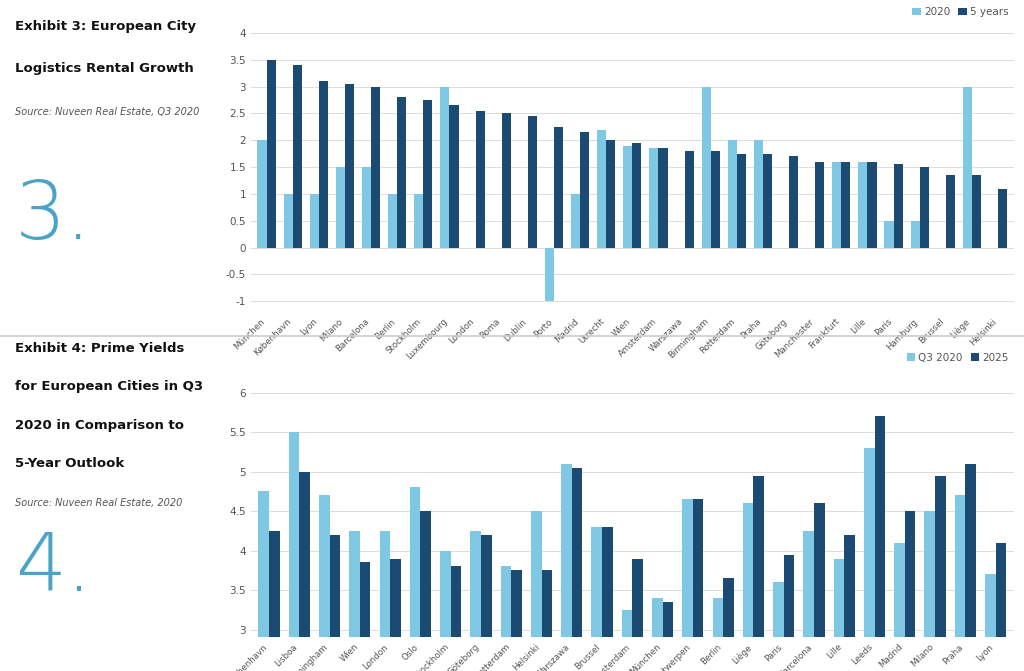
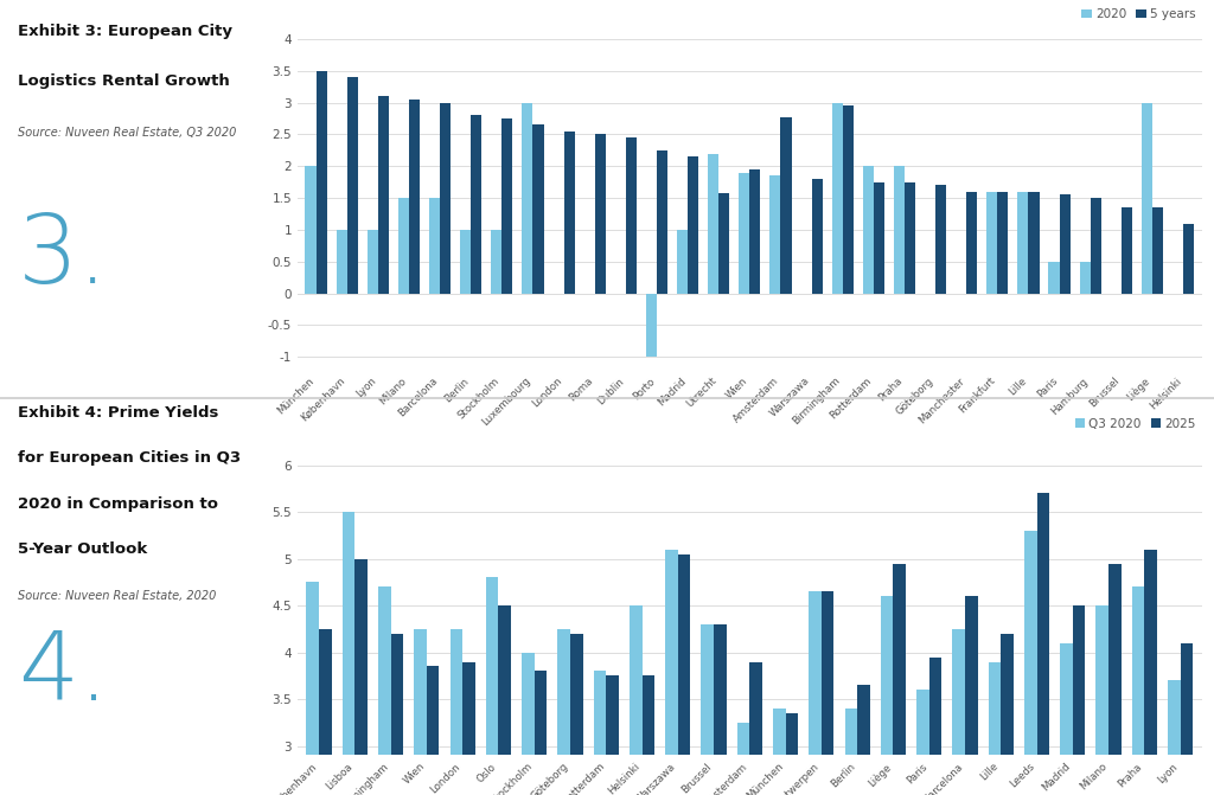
5 years/Utrecht: 2.00 -> 1.58
5 years/Amsterdam: 1.85 -> 2.76
5 years/Birmingham: 1.80 -> 2.96
